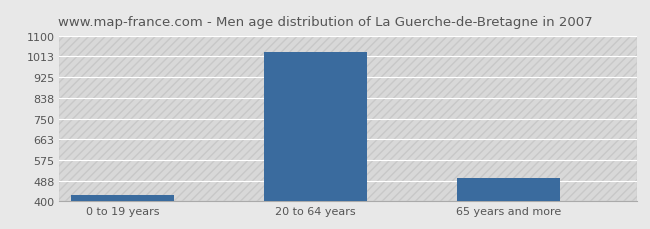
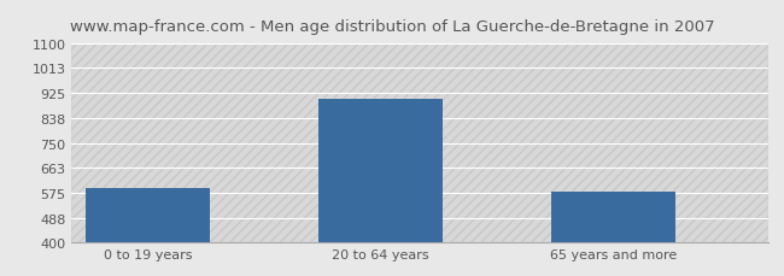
0 to 19 years: 425 -> 590
20 to 64 years: 1030 -> 905
65 years and more: 497 -> 580
